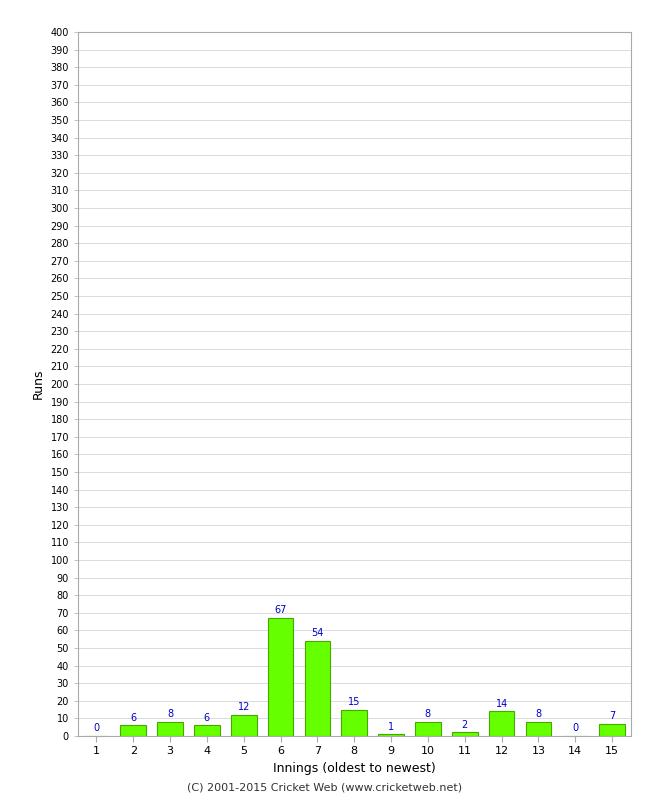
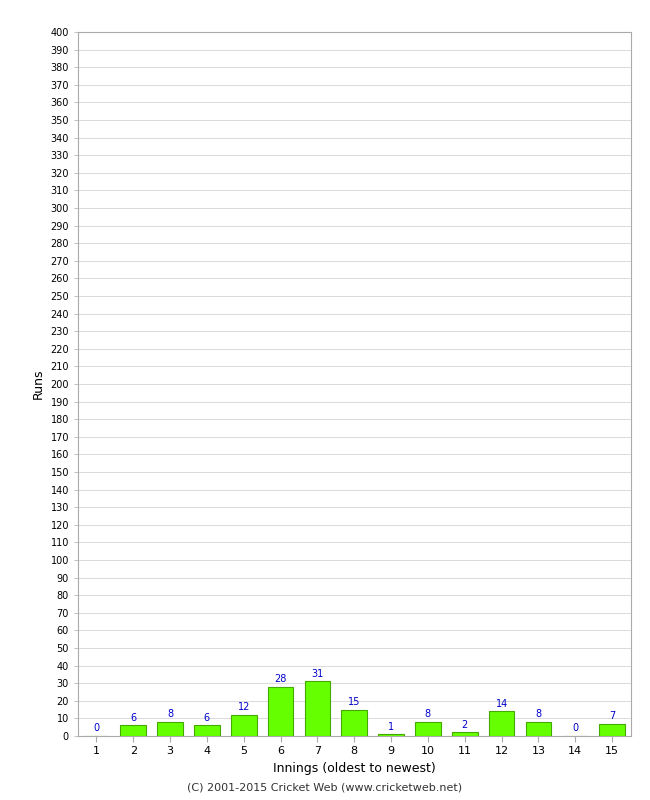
6: 67 -> 28
7: 54 -> 31
